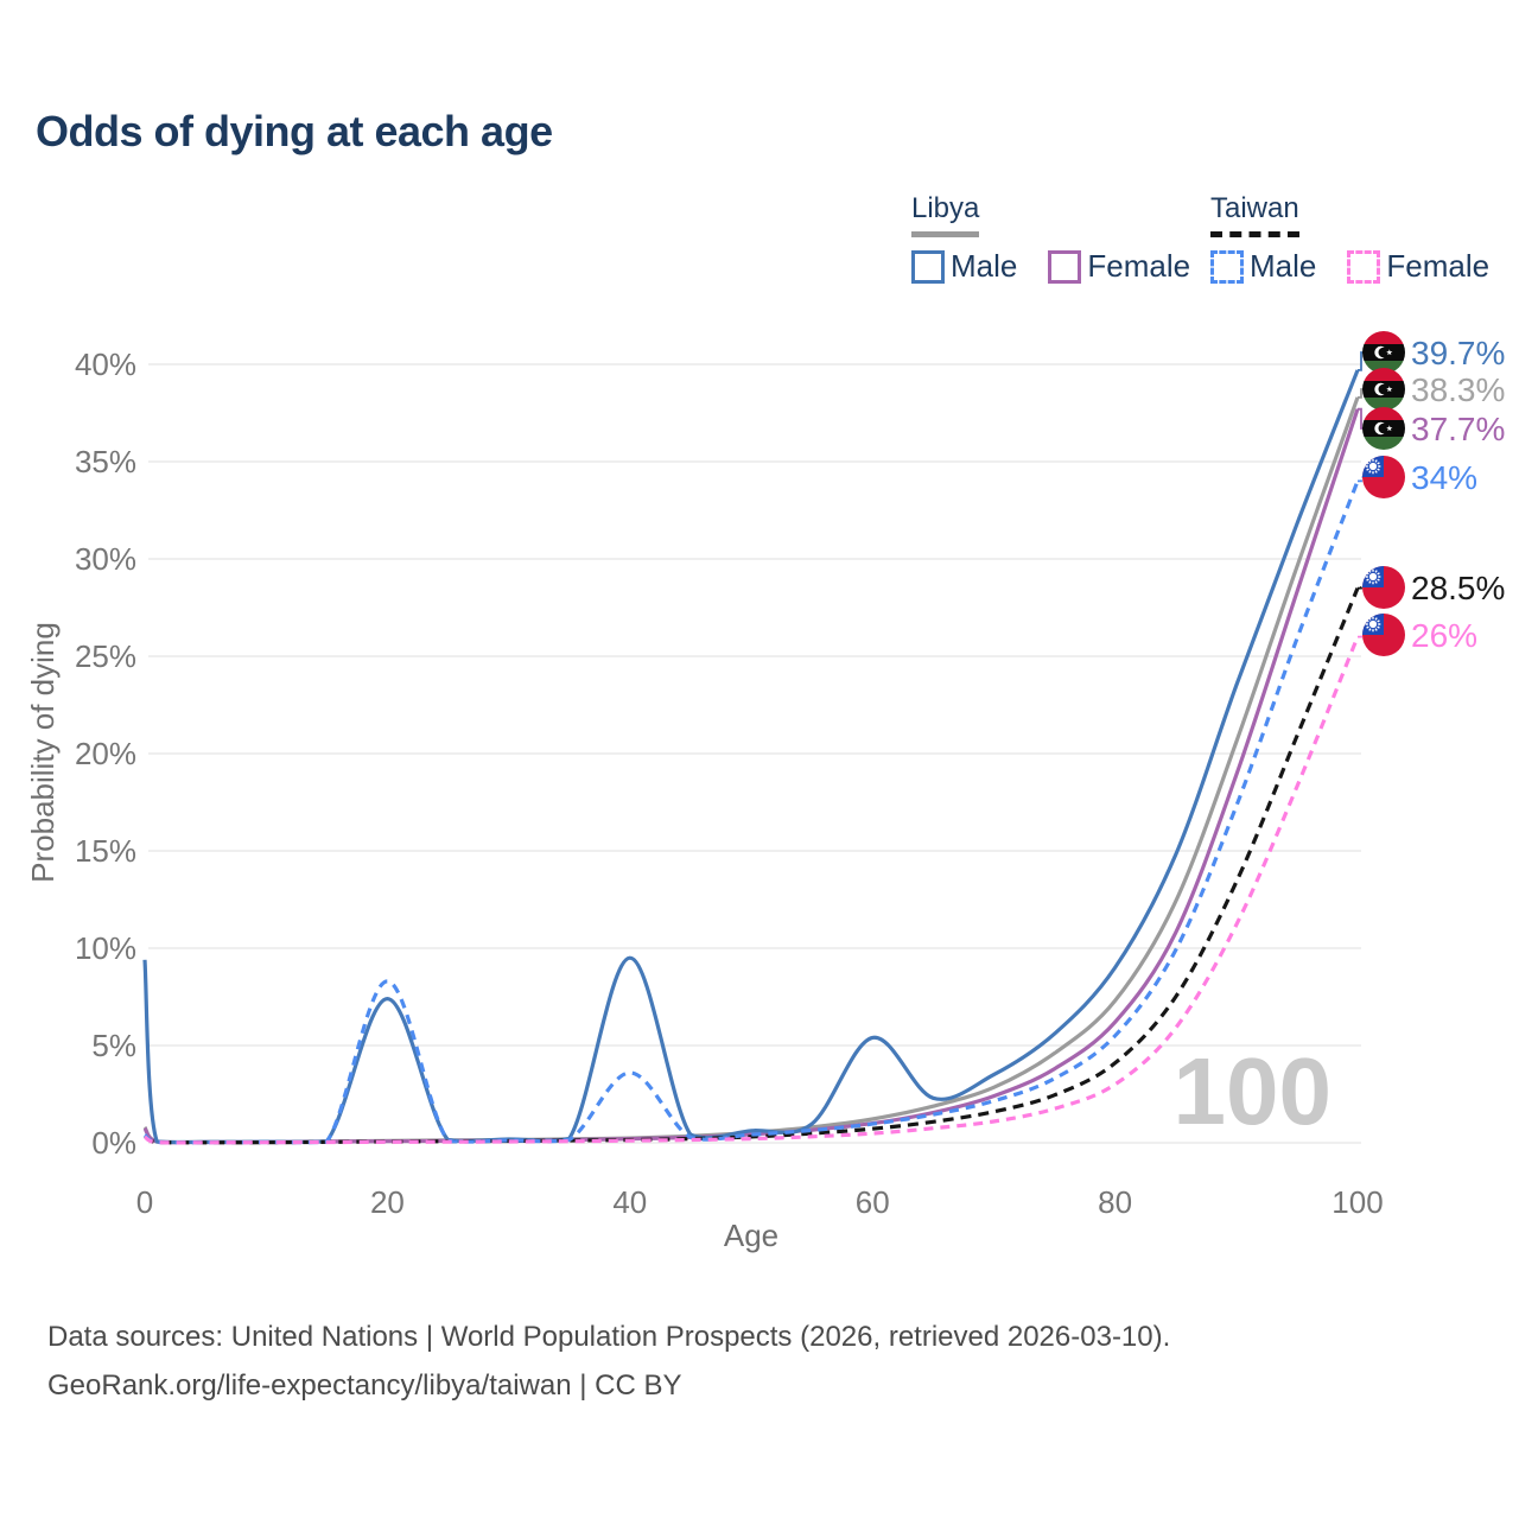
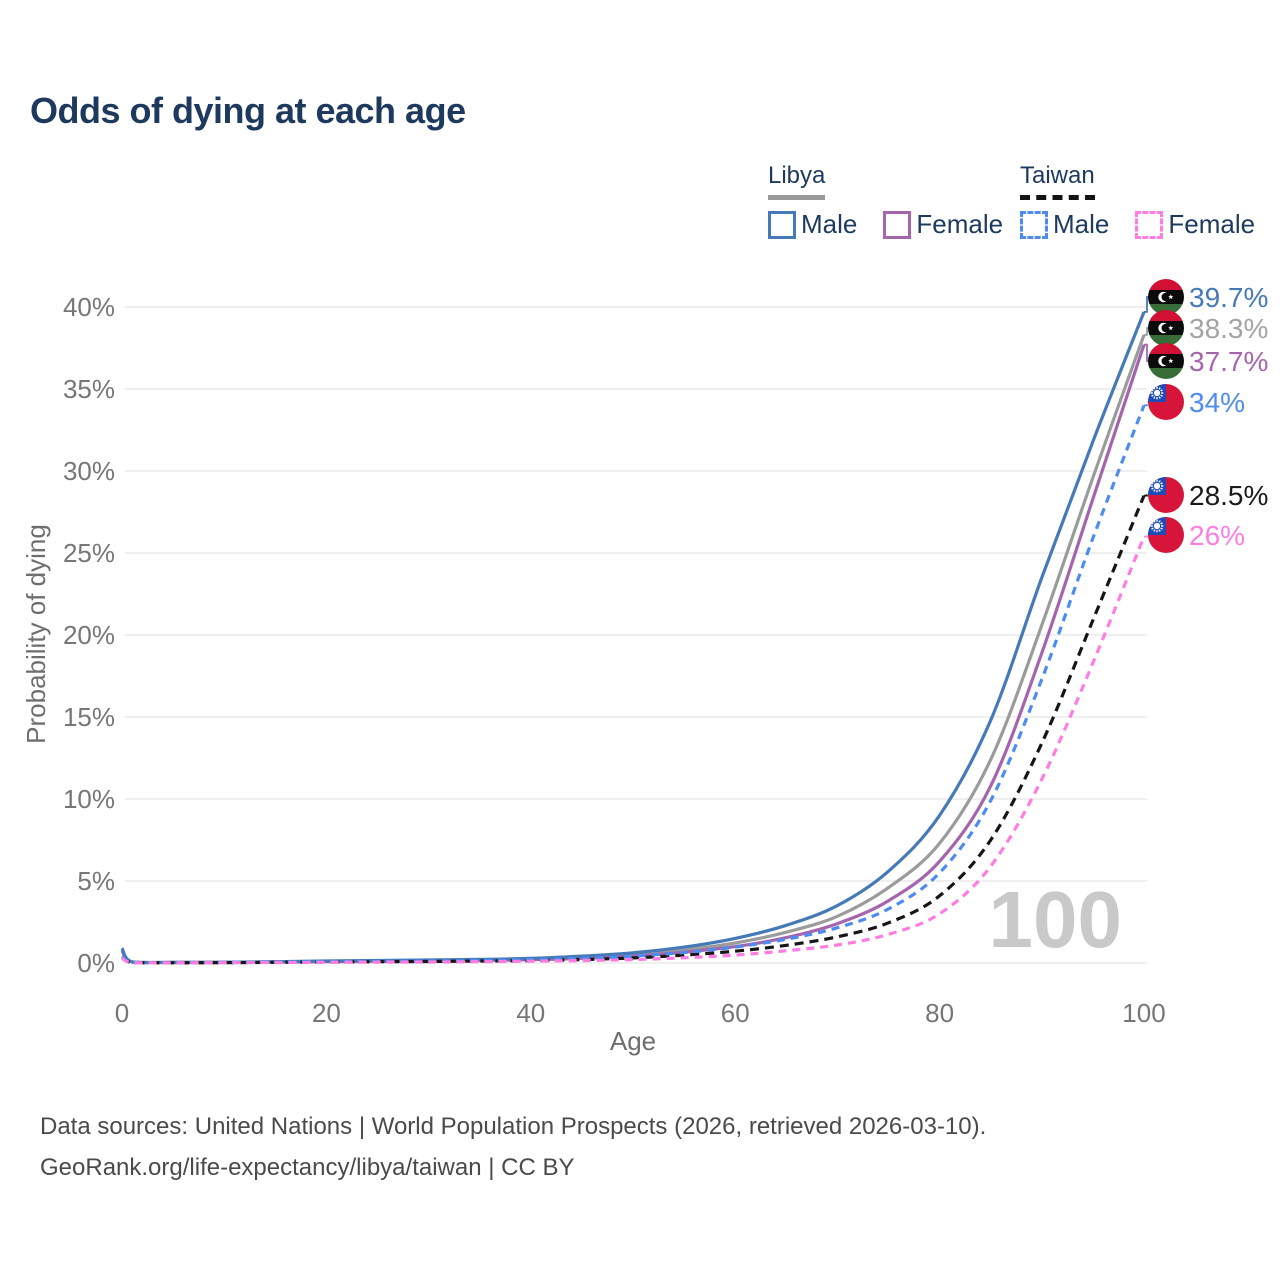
Libya Male/0: 9.4% -> 0.9%
Libya Male/20: 7.4% -> 0.1%
Taiwan Male/20: 8.3% -> 0.1%
Libya Male/40: 9.5% -> 0.3%
Taiwan Male/40: 3.6% -> 0.2%
Libya Male/60: 5.4% -> 1.5%
